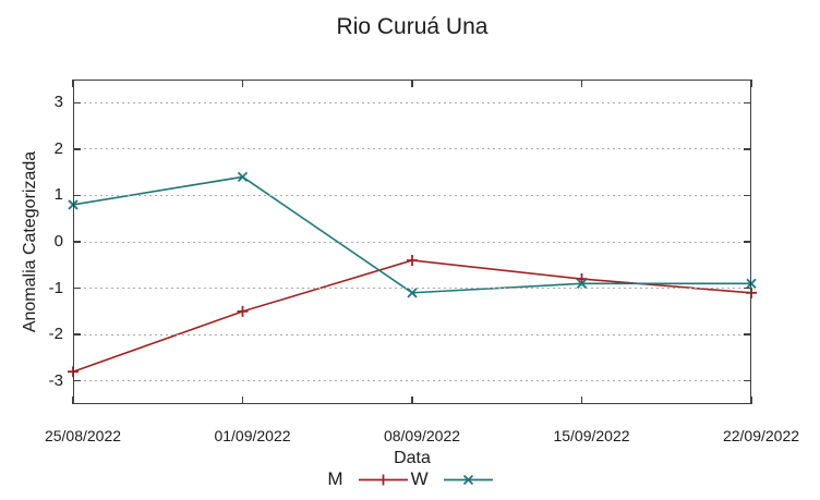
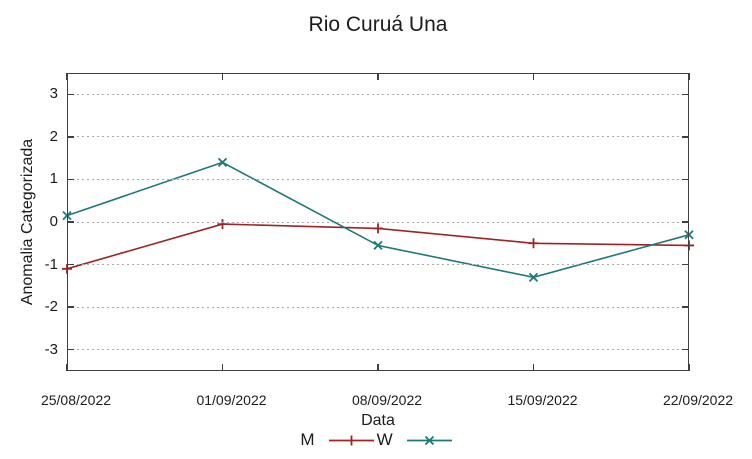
M/25/08/2022: -2.8 -> -1.1
W/25/08/2022: 0.8 -> 0.1
M/01/09/2022: -1.5 -> -0.1
M/08/09/2022: -0.4 -> -0.1
W/08/09/2022: -1.1 -> -0.6
M/15/09/2022: -0.8 -> -0.5
W/15/09/2022: -0.9 -> -1.3
M/22/09/2022: -1.1 -> -0.6
W/22/09/2022: -0.9 -> -0.3
